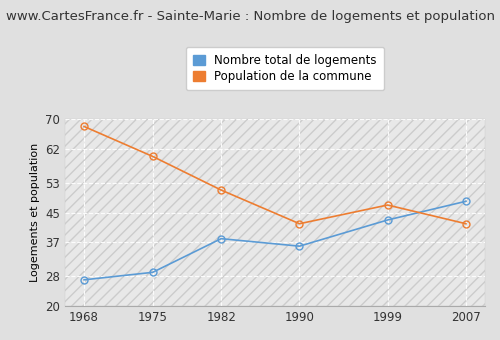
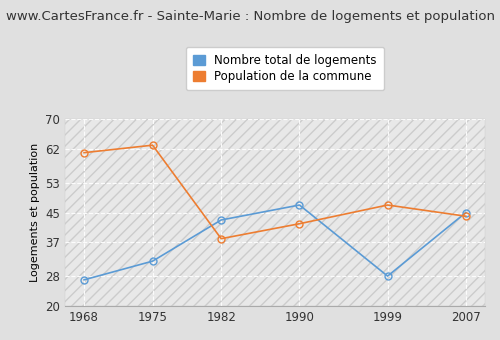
Population de la commune/1968: 68 -> 61
Nombre total de logements/1975: 29 -> 32
Population de la commune/1975: 60 -> 63
Nombre total de logements/1982: 38 -> 43
Population de la commune/1982: 51 -> 38
Nombre total de logements/1990: 36 -> 47
Nombre total de logements/1999: 43 -> 28
Nombre total de logements/2007: 48 -> 45
Population de la commune/2007: 42 -> 44
